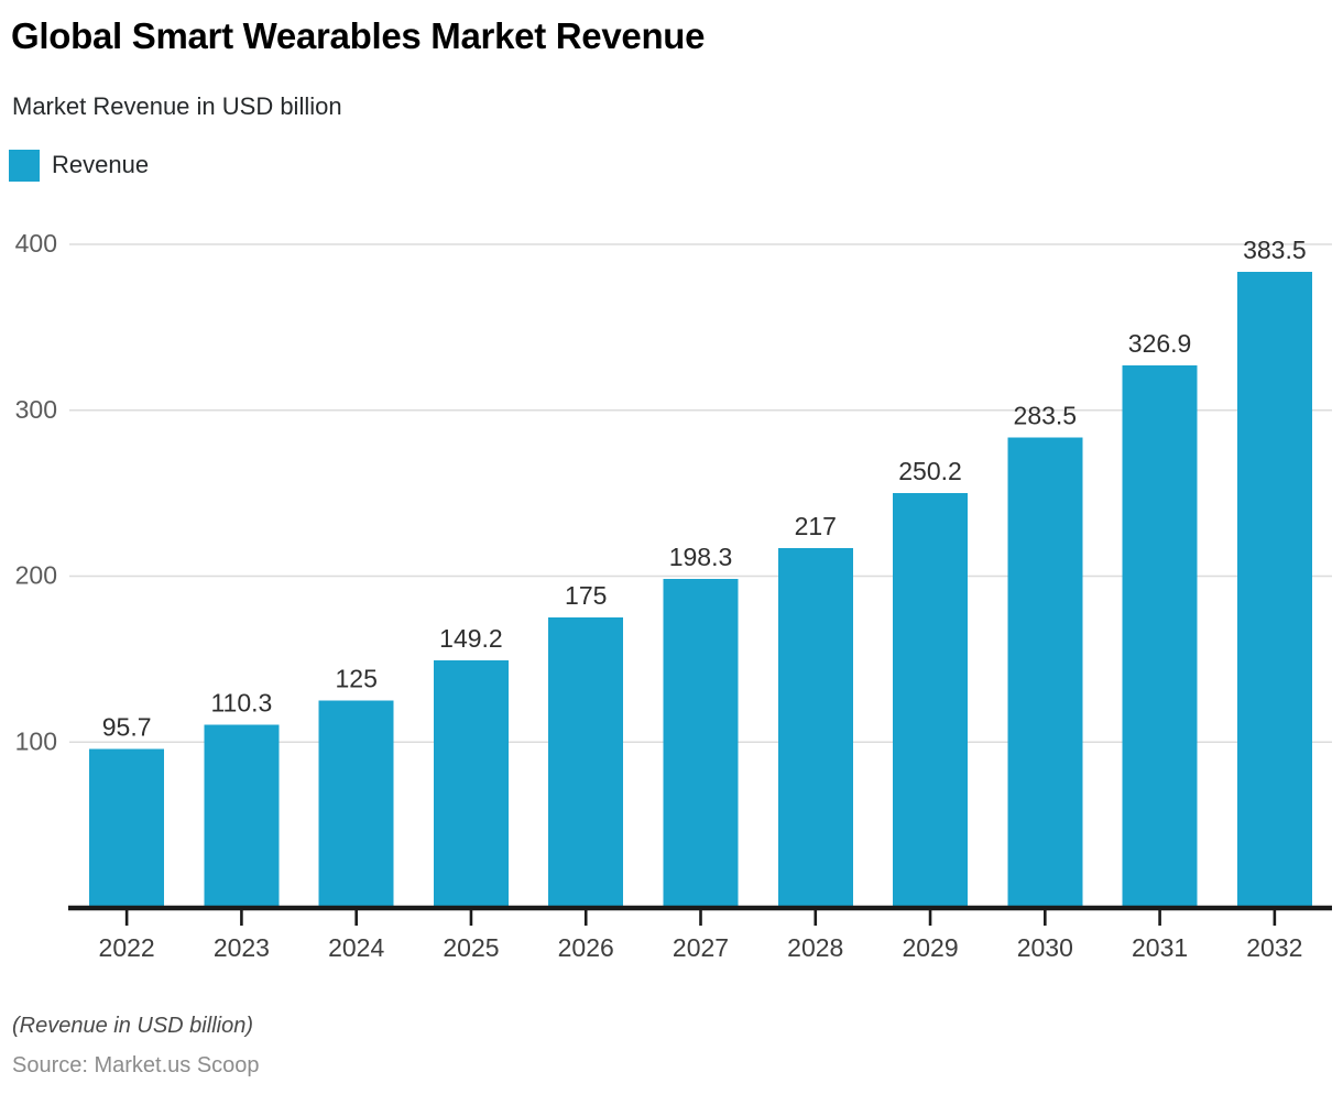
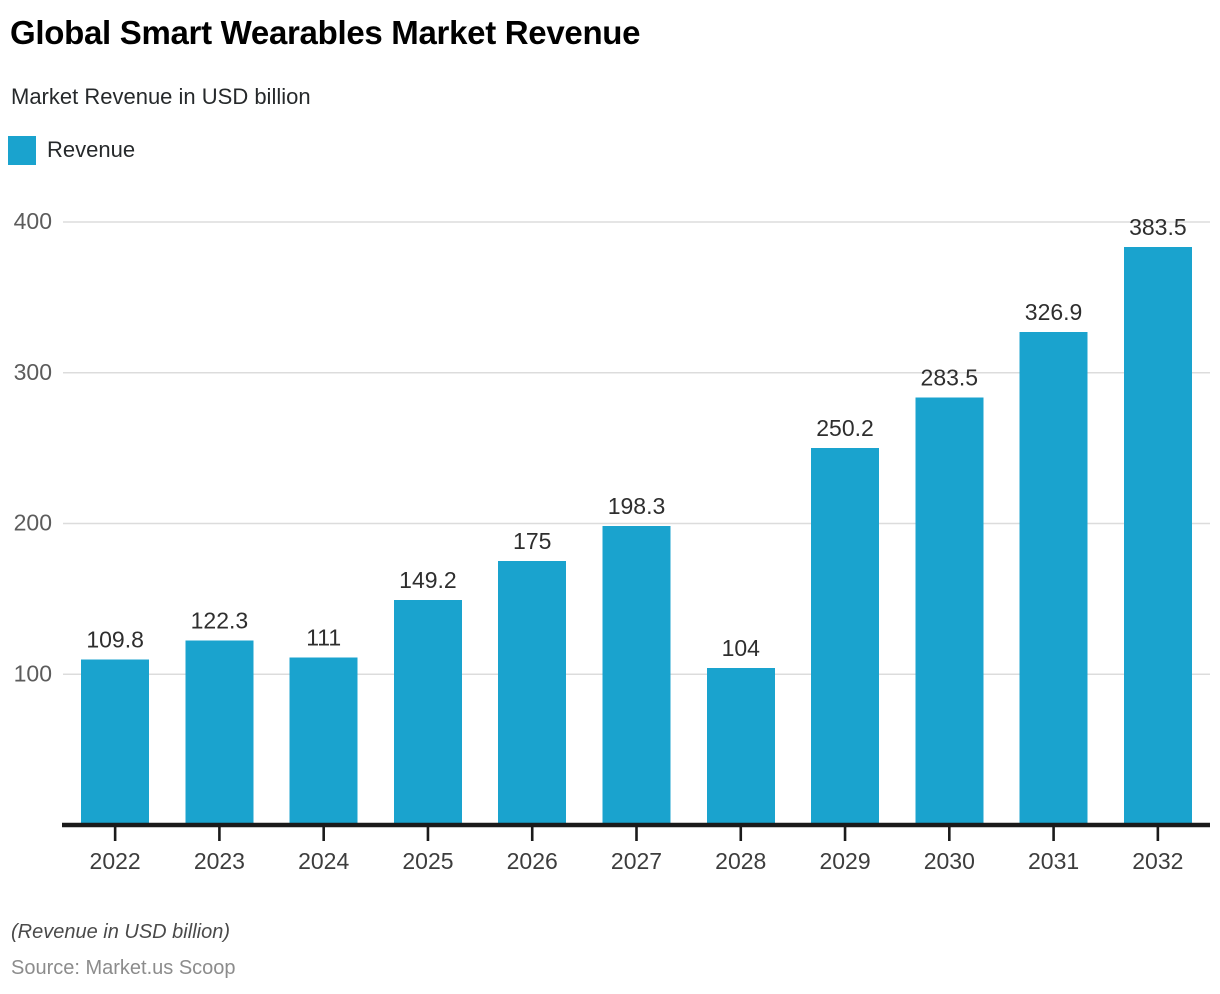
2022: 95.7 -> 109.8
2023: 110.3 -> 122.3
2024: 125 -> 111
2028: 217 -> 104
